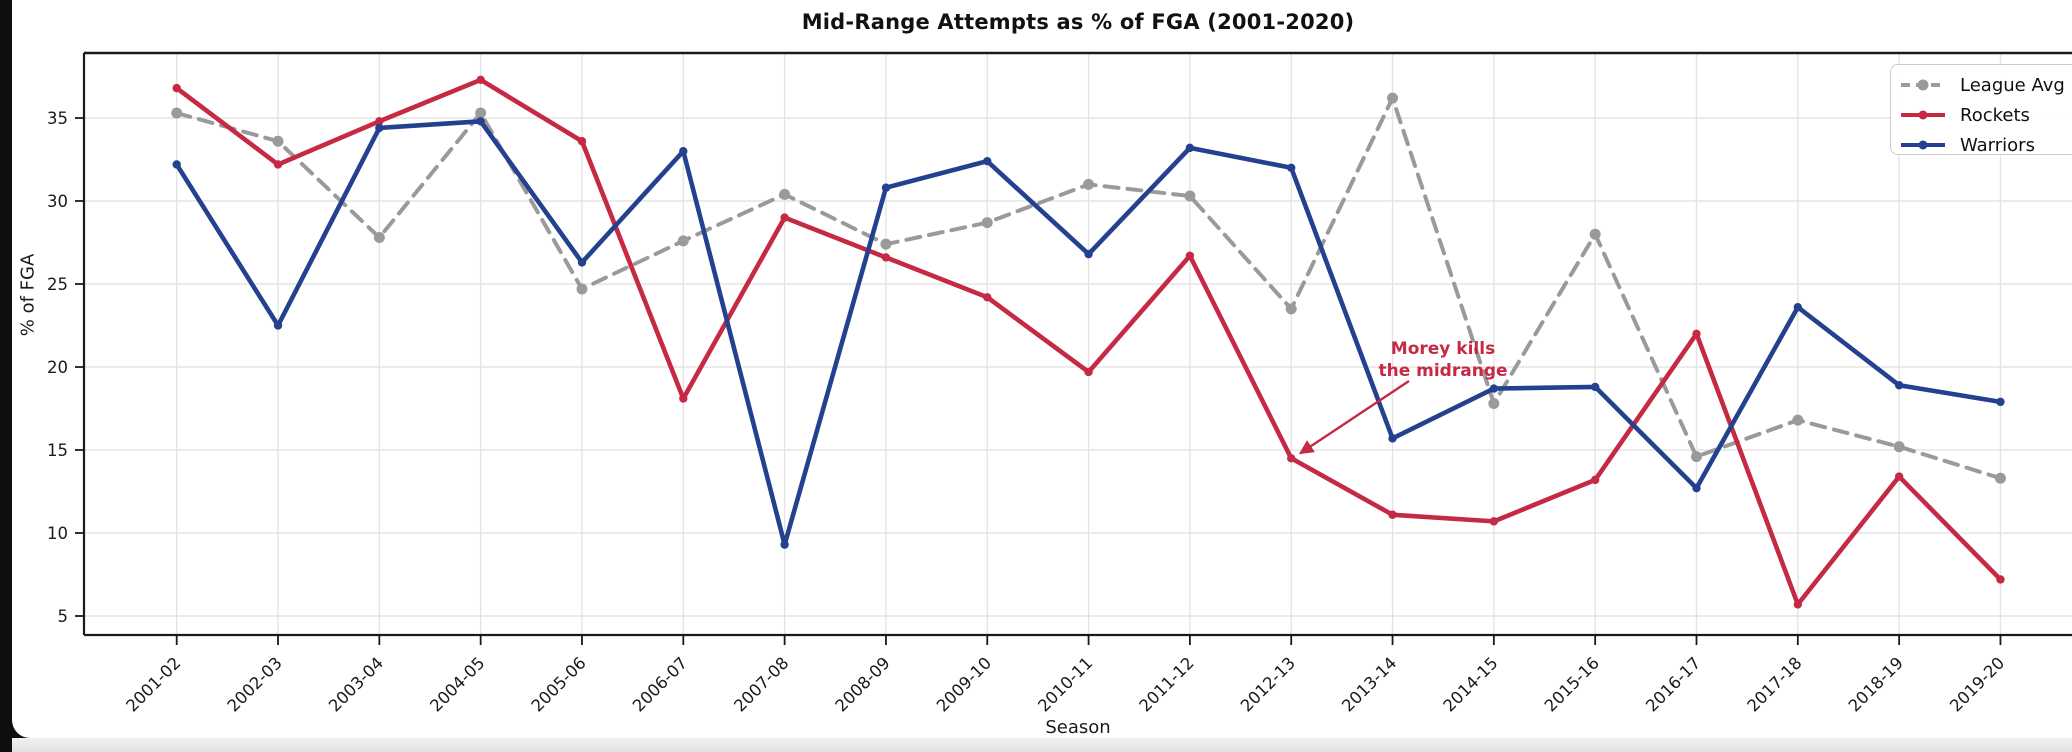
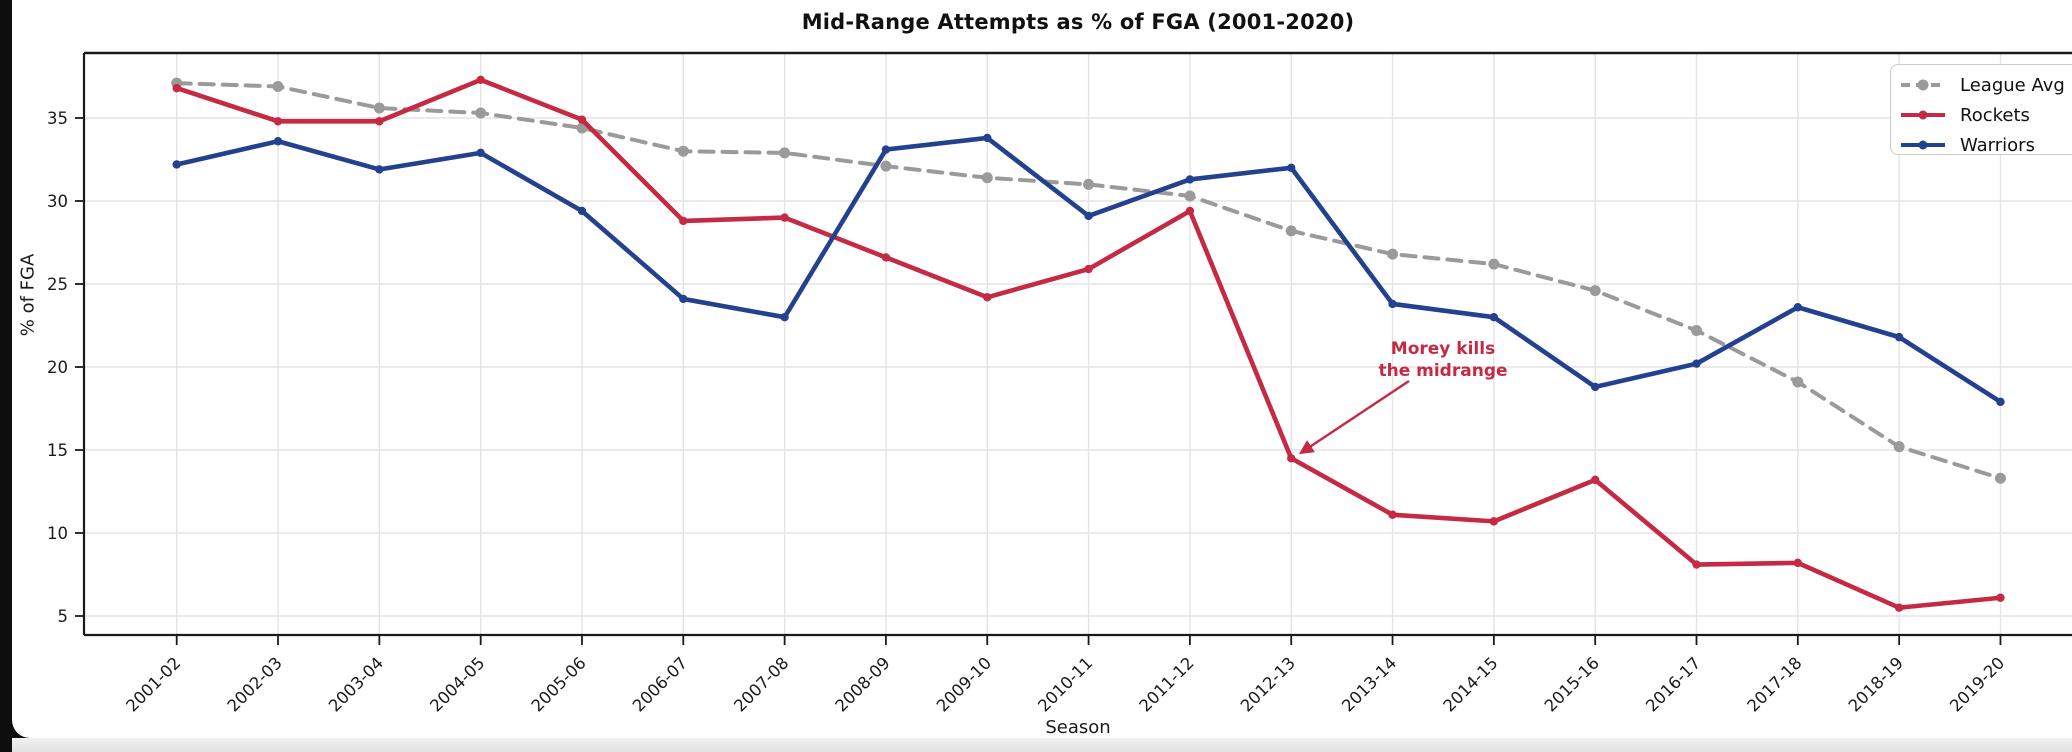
League Avg/2001-02: 35.3 -> 37.1
League Avg/2002-03: 33.6 -> 36.9
Rockets/2002-03: 32.2 -> 34.8
Warriors/2002-03: 22.5 -> 33.6
League Avg/2003-04: 27.8 -> 35.6
Warriors/2003-04: 34.4 -> 31.9
Warriors/2004-05: 34.8 -> 32.9
League Avg/2005-06: 24.7 -> 34.4
Rockets/2005-06: 33.6 -> 34.9
Warriors/2005-06: 26.3 -> 29.4
League Avg/2006-07: 27.6 -> 33.0
Rockets/2006-07: 18.1 -> 28.8
Warriors/2006-07: 33.0 -> 24.1
League Avg/2007-08: 30.4 -> 32.9
Warriors/2007-08: 9.3 -> 23.0
League Avg/2008-09: 27.4 -> 32.1
Warriors/2008-09: 30.8 -> 33.1
League Avg/2009-10: 28.7 -> 31.4
Warriors/2009-10: 32.4 -> 33.8
Rockets/2010-11: 19.7 -> 25.9
Warriors/2010-11: 26.8 -> 29.1
Rockets/2011-12: 26.7 -> 29.4
Warriors/2011-12: 33.2 -> 31.3
League Avg/2012-13: 23.5 -> 28.2
League Avg/2013-14: 36.2 -> 26.8
Warriors/2013-14: 15.7 -> 23.8
League Avg/2014-15: 17.8 -> 26.2
Warriors/2014-15: 18.7 -> 23.0
League Avg/2015-16: 28.0 -> 24.6
League Avg/2016-17: 14.6 -> 22.2
Rockets/2016-17: 22.0 -> 8.1
Warriors/2016-17: 12.7 -> 20.2
League Avg/2017-18: 16.8 -> 19.1
Rockets/2017-18: 5.7 -> 8.2
Rockets/2018-19: 13.4 -> 5.5
Warriors/2018-19: 18.9 -> 21.8
Rockets/2019-20: 7.2 -> 6.1
